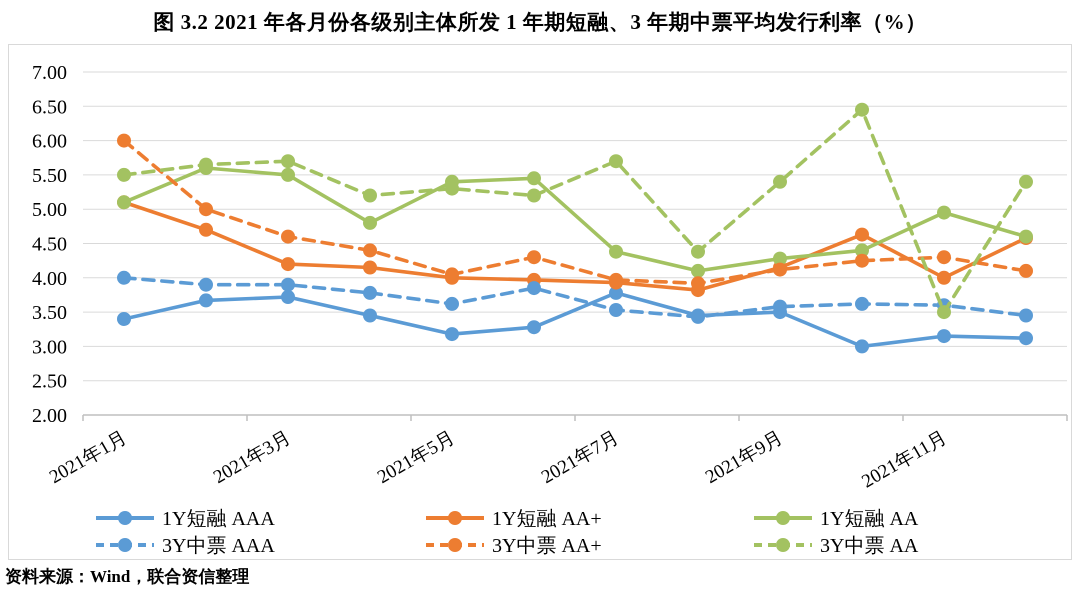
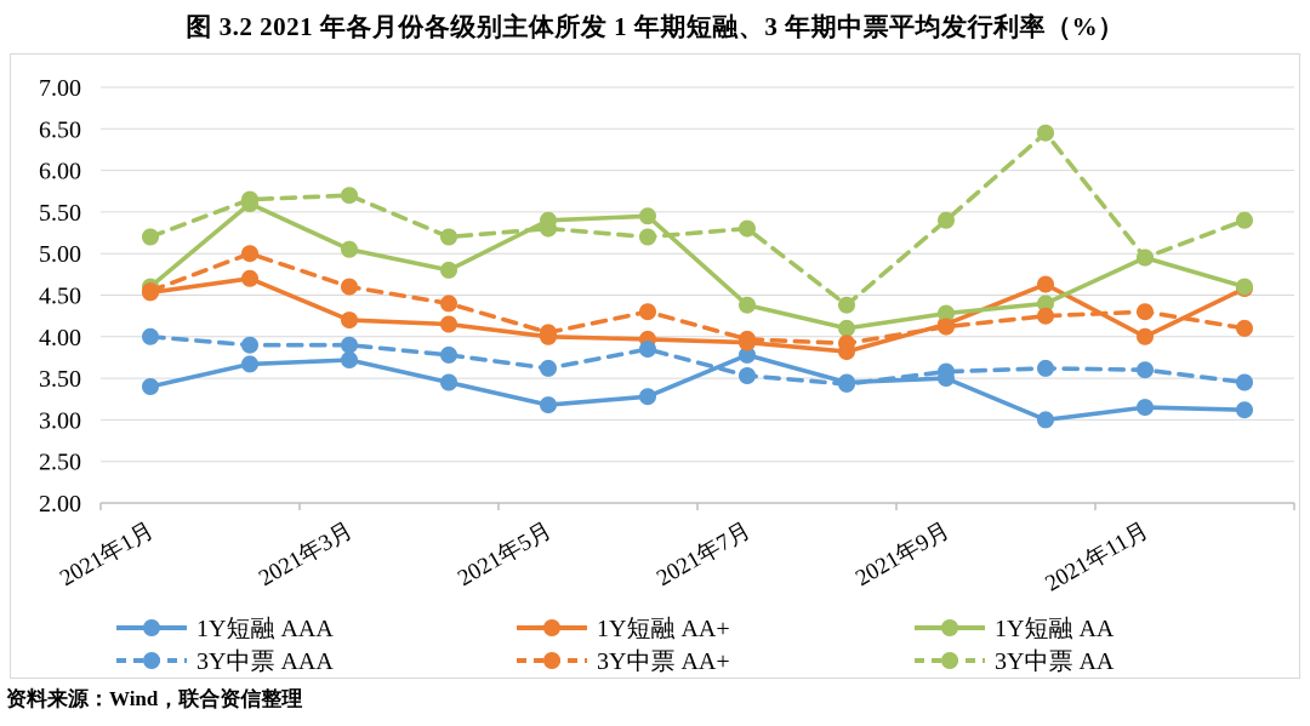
1Y短融 AA+/2021年1月: 5.1 -> 4.5
1Y短融 AA/2021年1月: 5.1 -> 4.6
3Y中票 AA+/2021年1月: 6.0 -> 4.5
3Y中票 AA/2021年1月: 5.5 -> 5.2
1Y短融 AA/2021年3月: 5.5 -> 5.0
3Y中票 AA/2021年7月: 5.7 -> 5.3
3Y中票 AA/2021年11月: 3.5 -> 5.0
